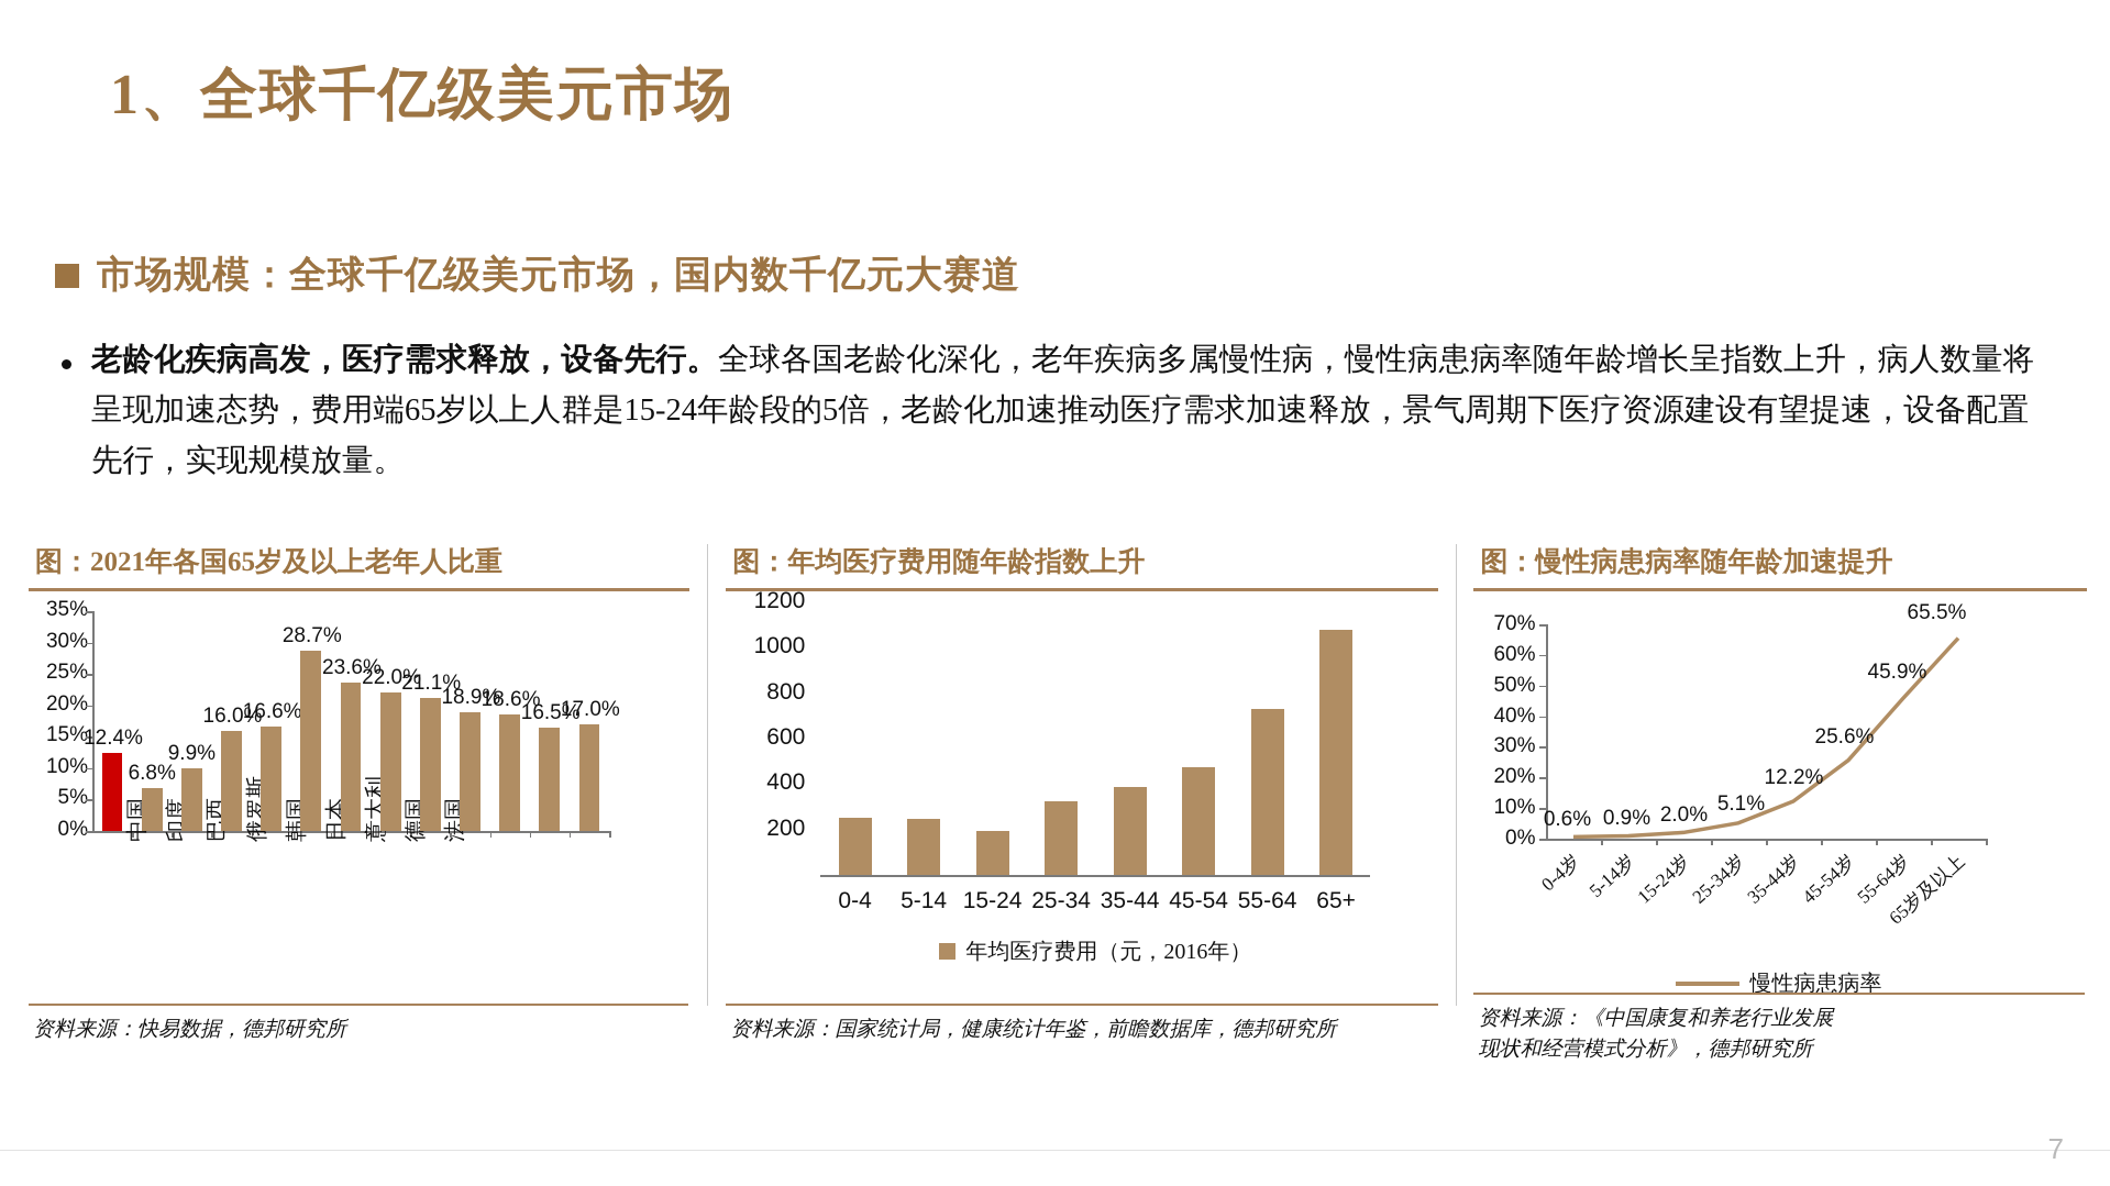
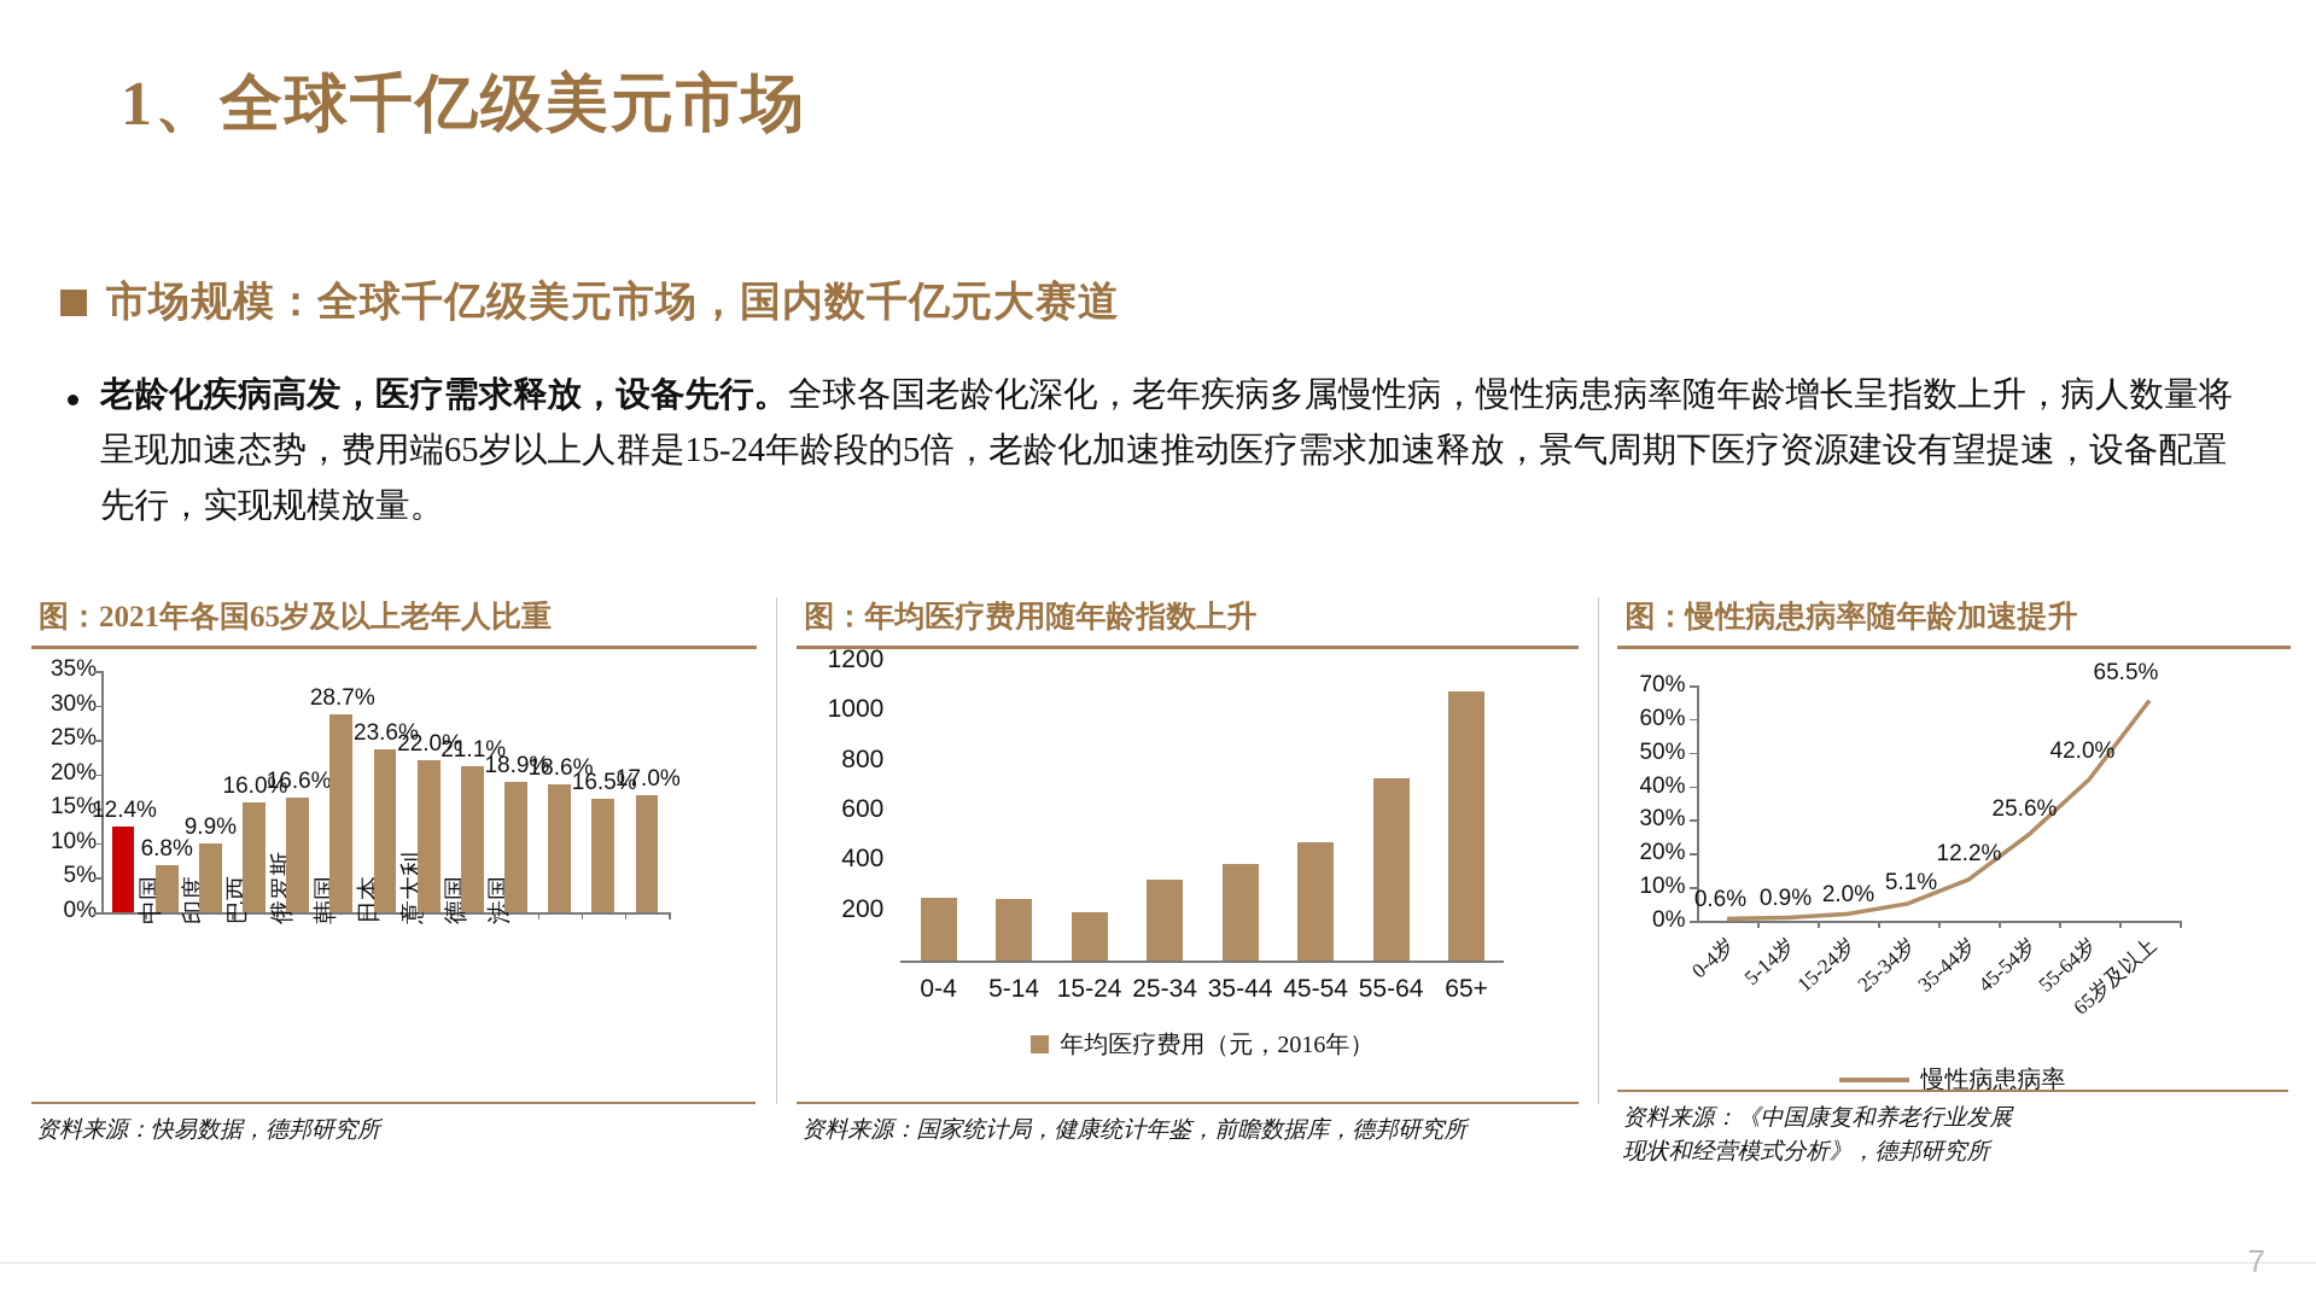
图：慢性病患病率随年龄加速提升/55-64岁: 45.9% -> 42.0%
